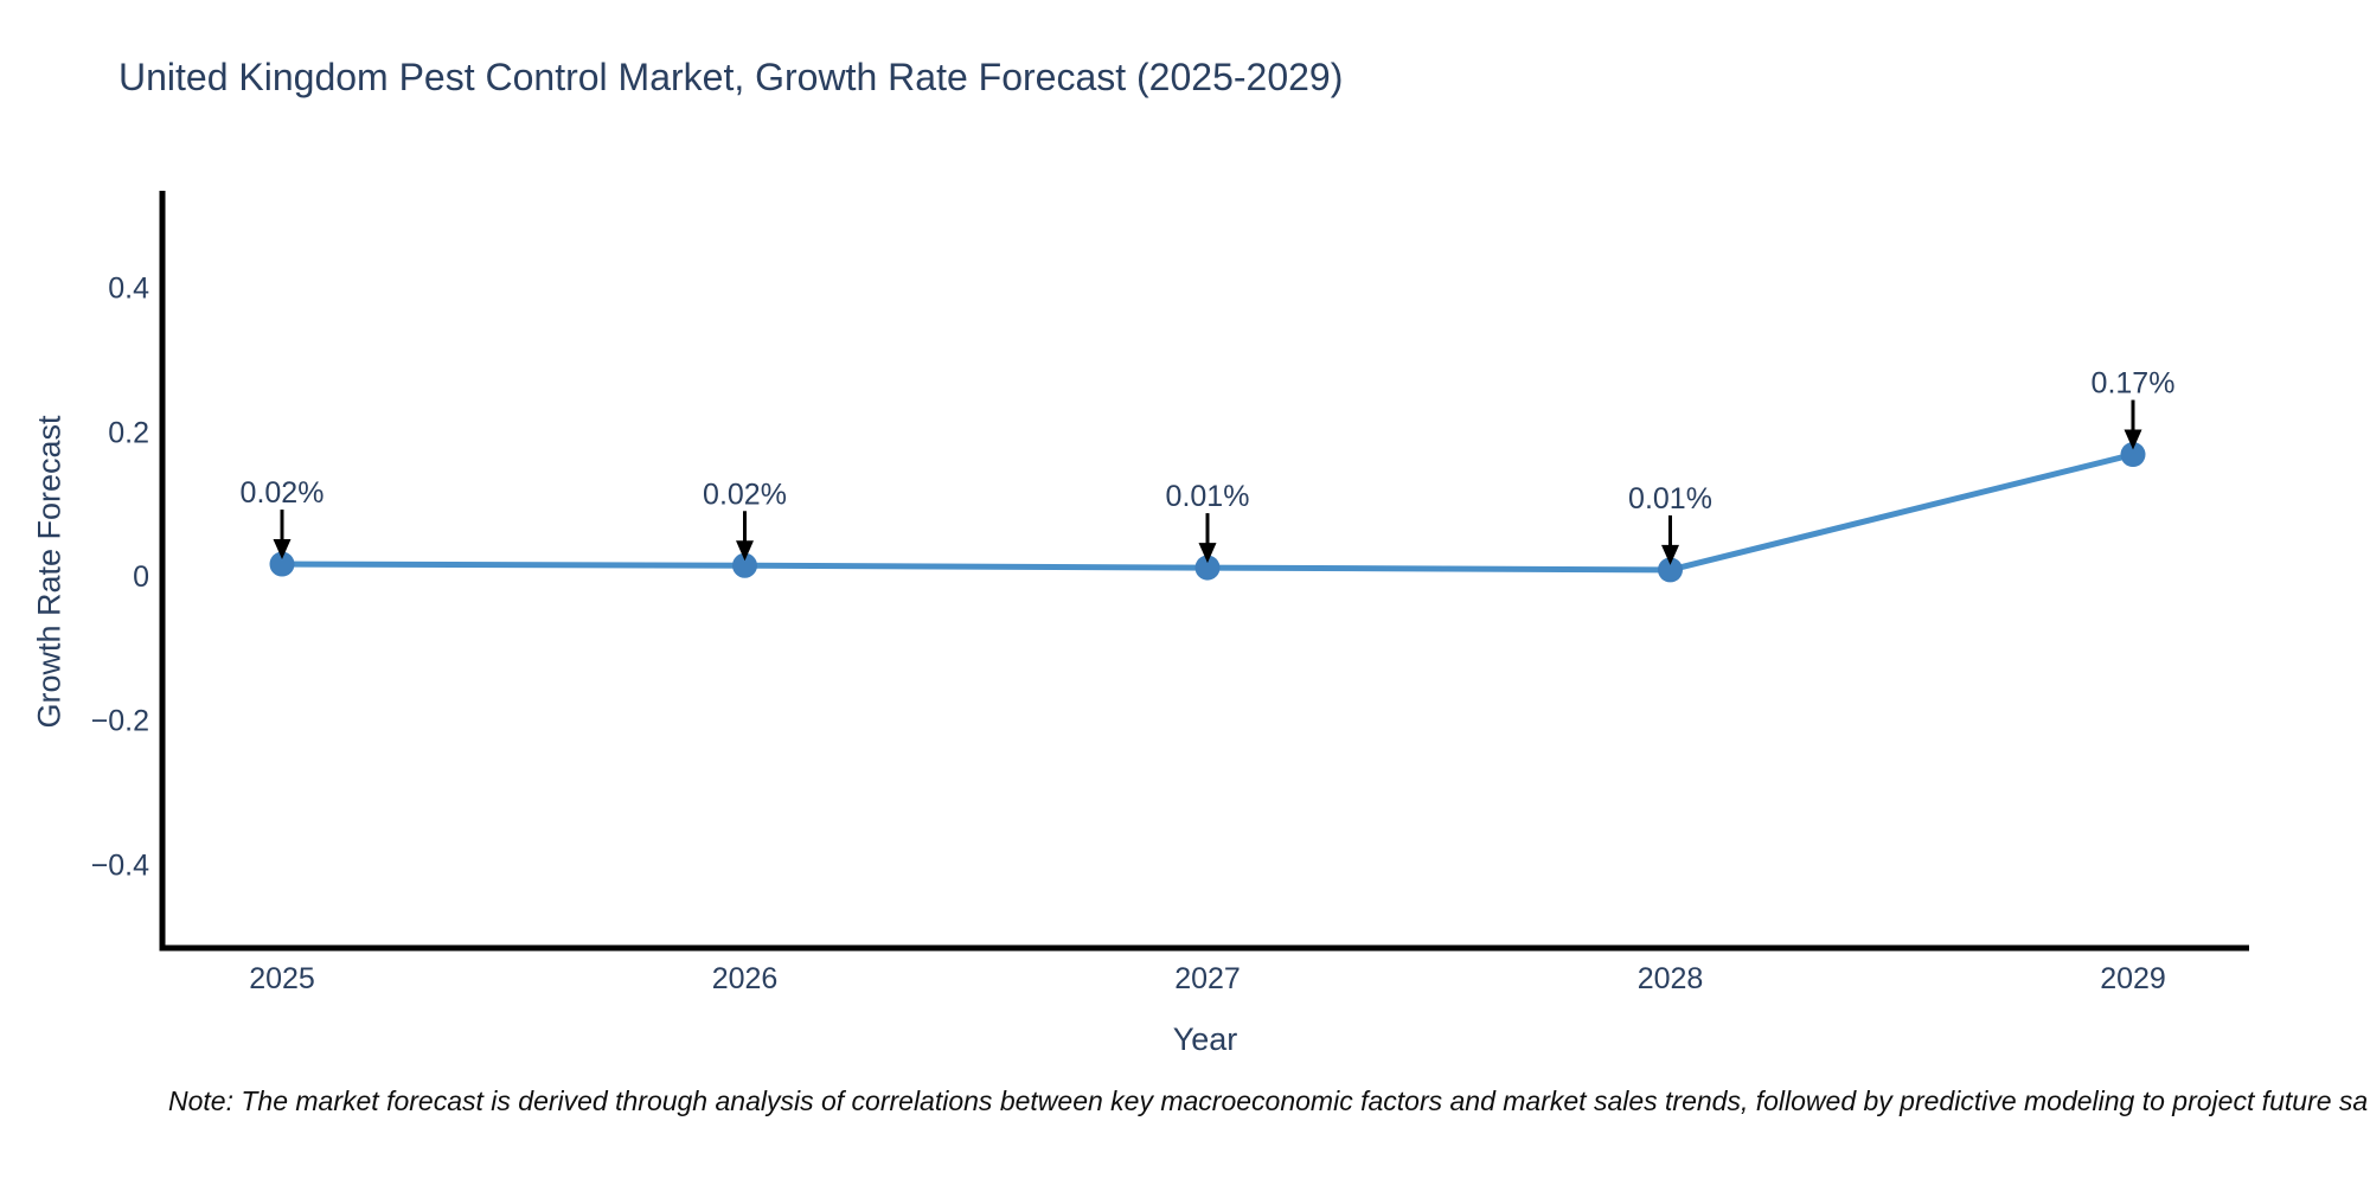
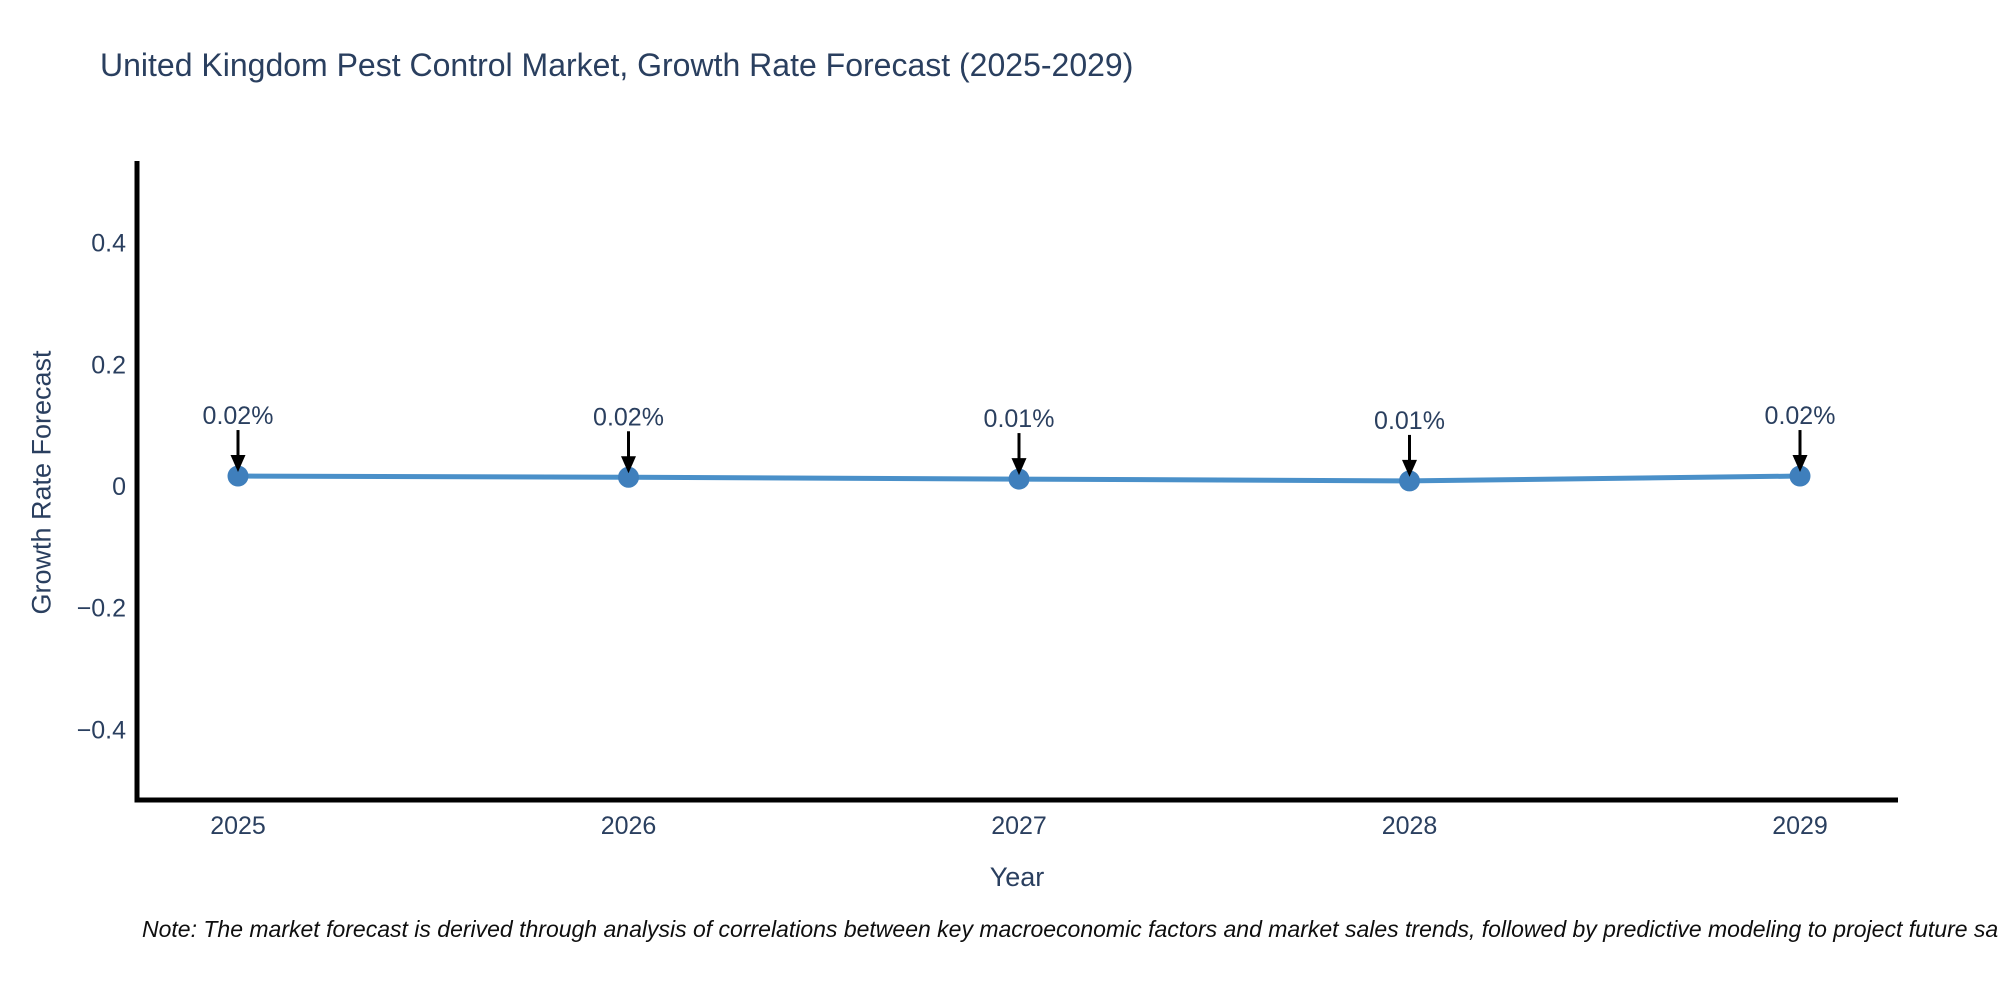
2029: 0.17% -> 0.02%
